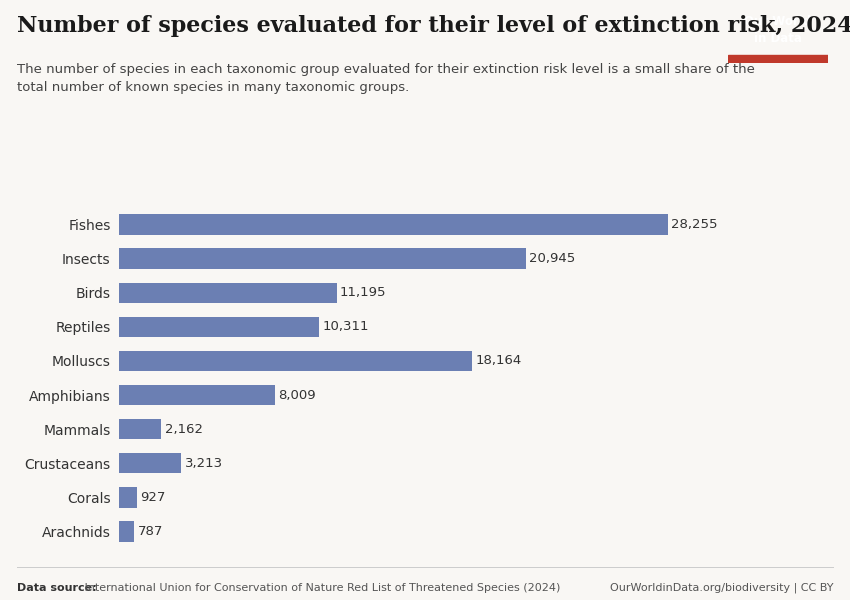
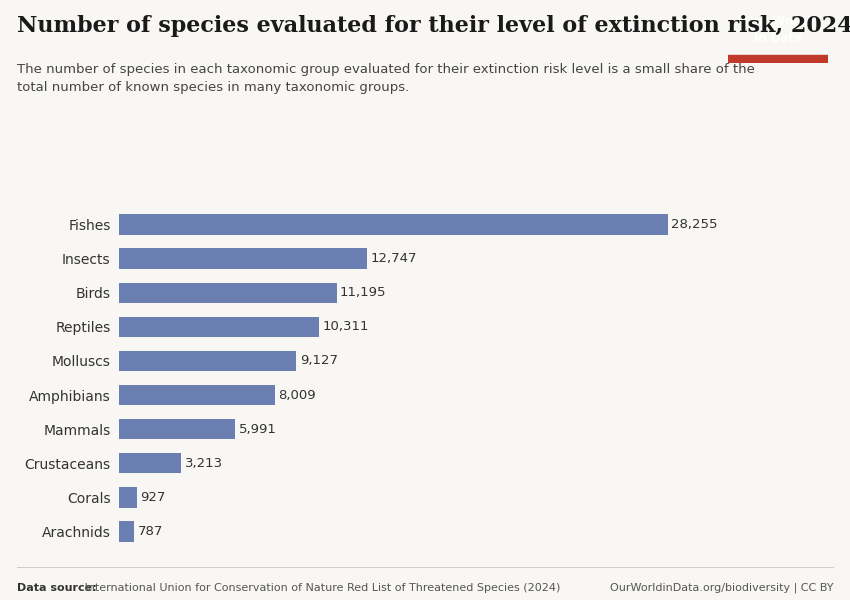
Insects: 20,945 -> 12,747
Molluscs: 18,164 -> 9,127
Mammals: 2,162 -> 5,991
